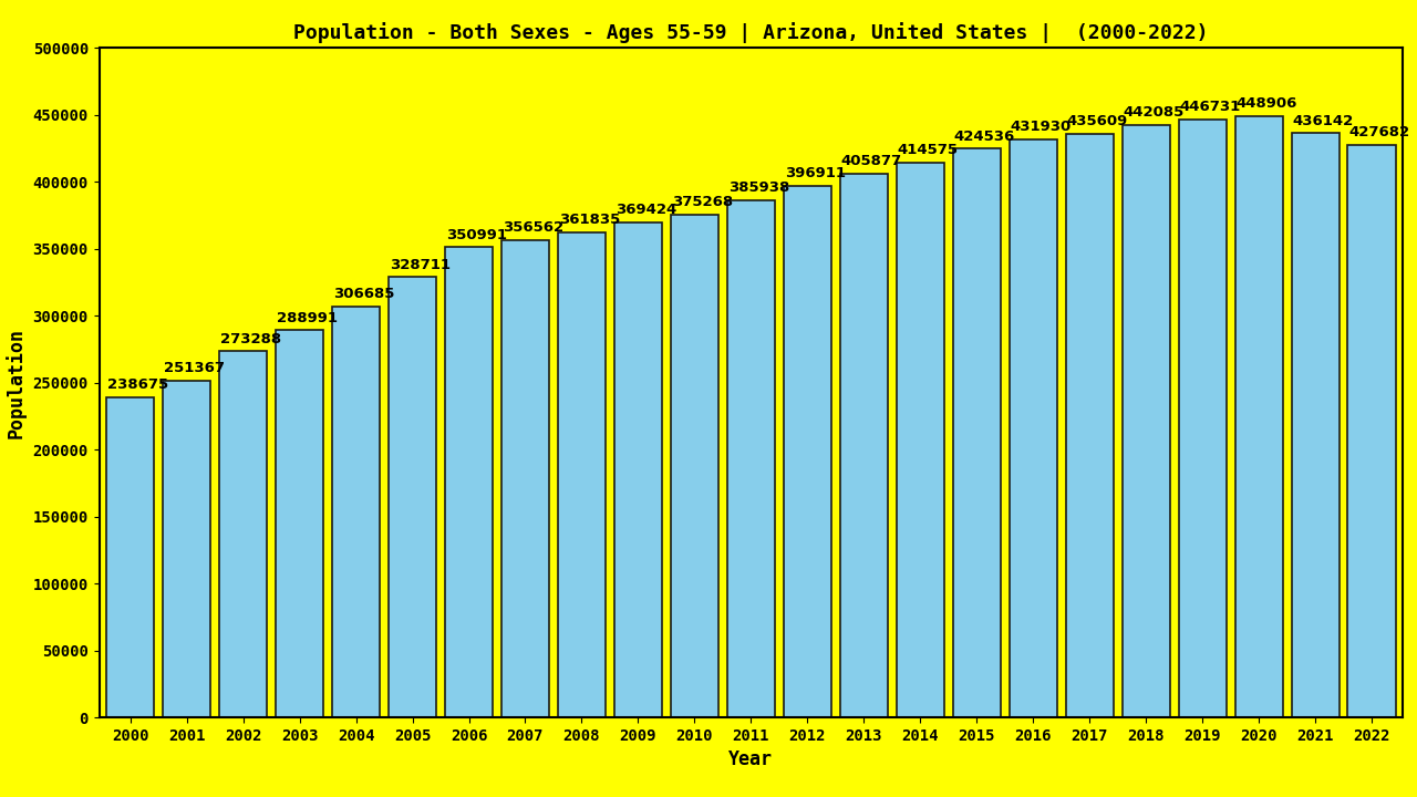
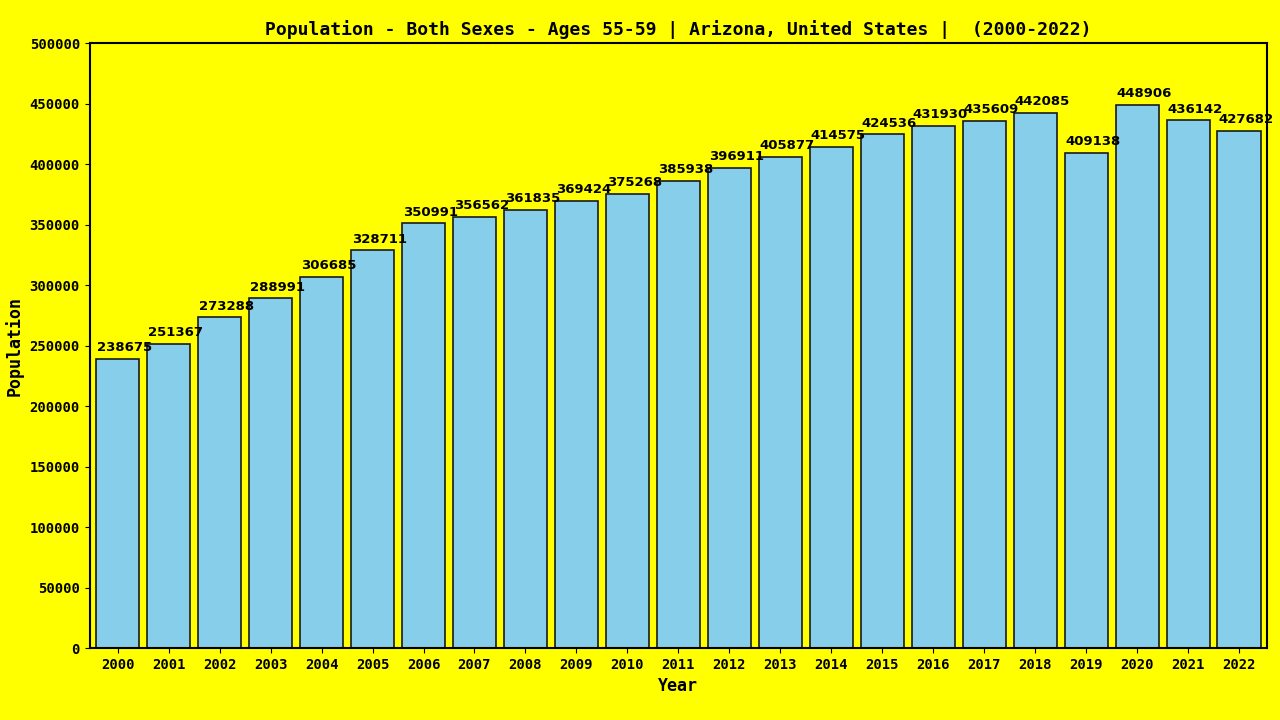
2019: 446731 -> 409138
